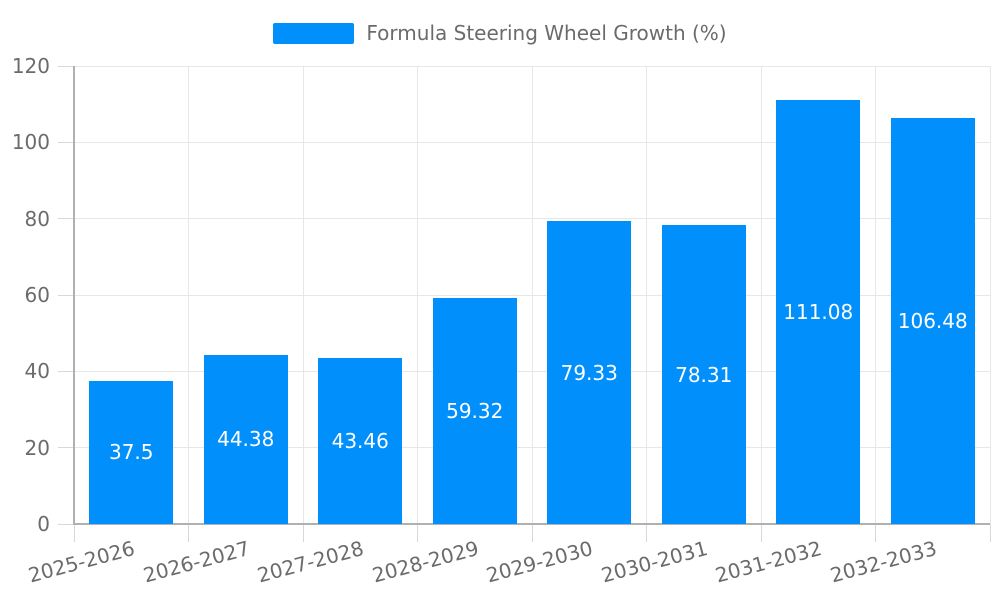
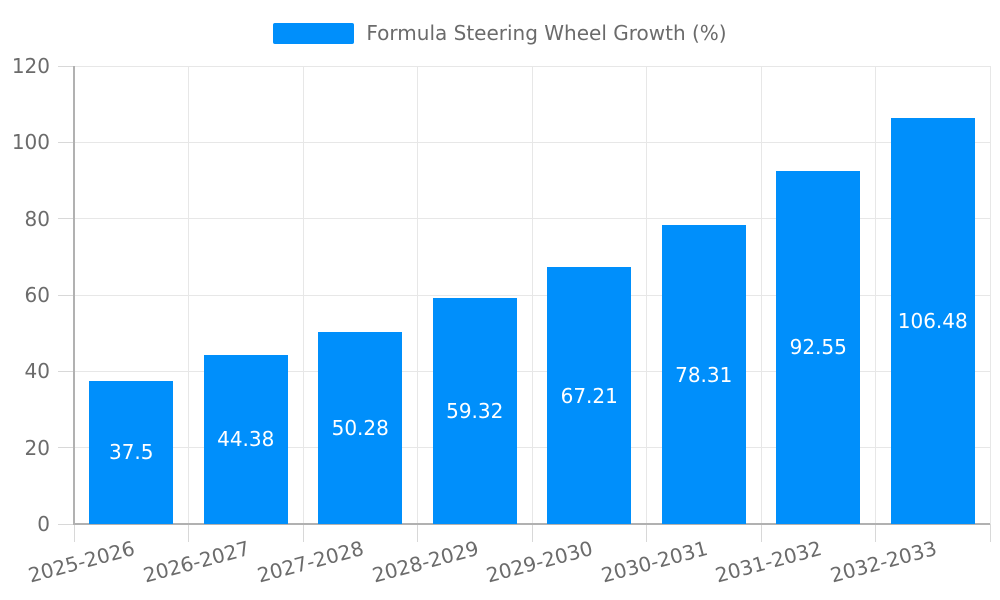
2027-2028: 43.46 -> 50.28
2029-2030: 79.33 -> 67.21
2031-2032: 111.08 -> 92.55
